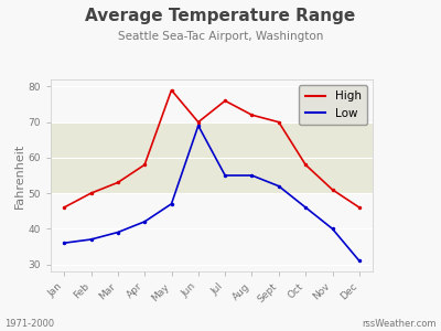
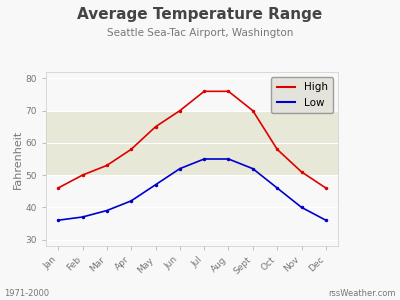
High/May: 79 -> 65
Low/Jun: 69 -> 52
High/Aug: 72 -> 76
Low/Dec: 31 -> 36
